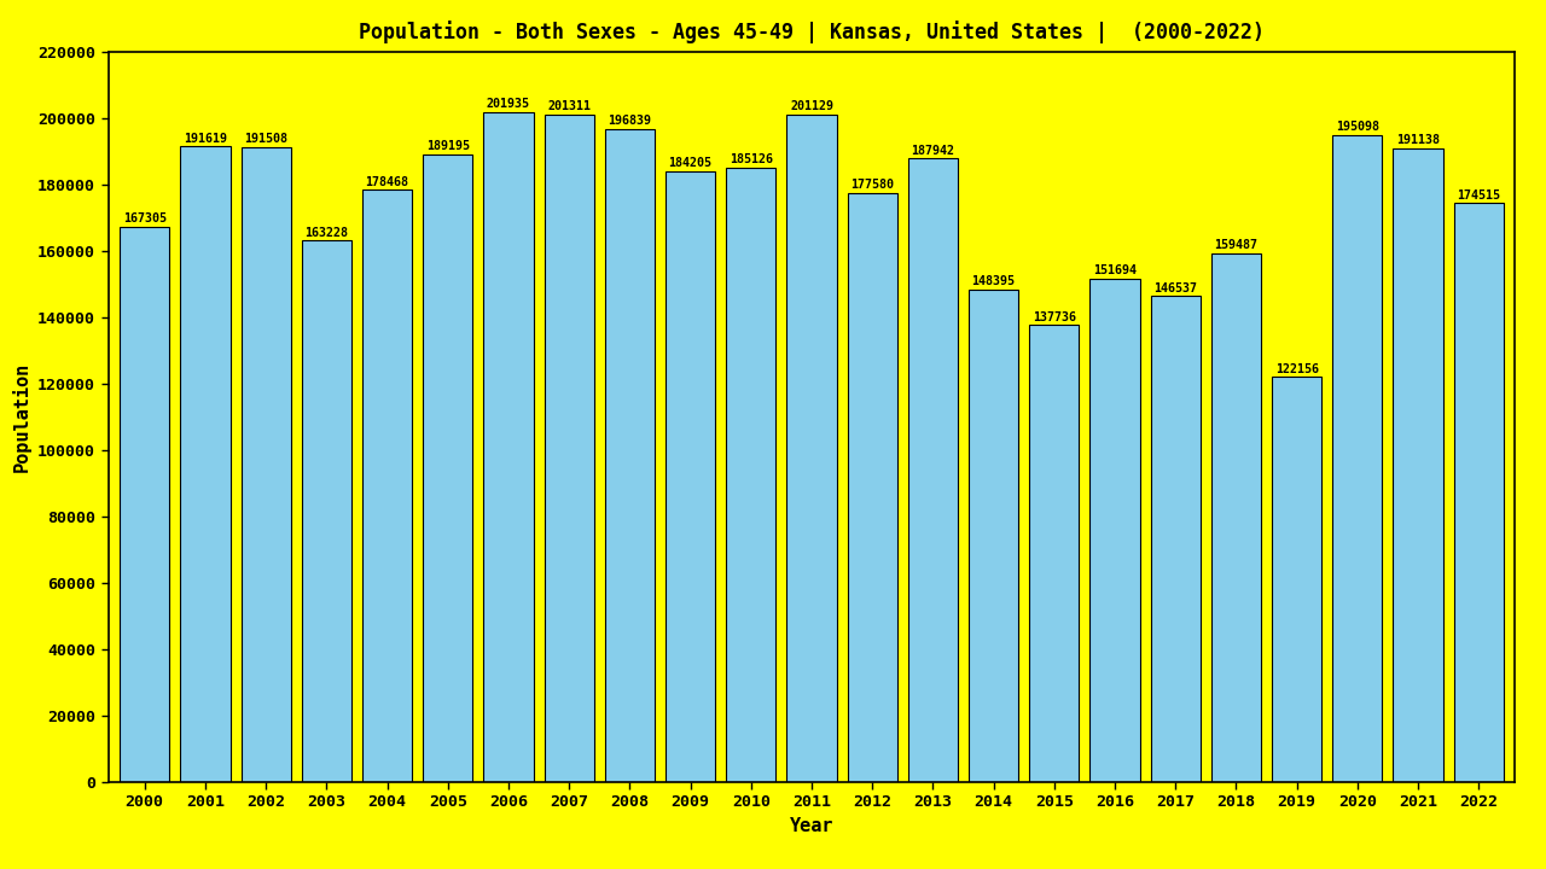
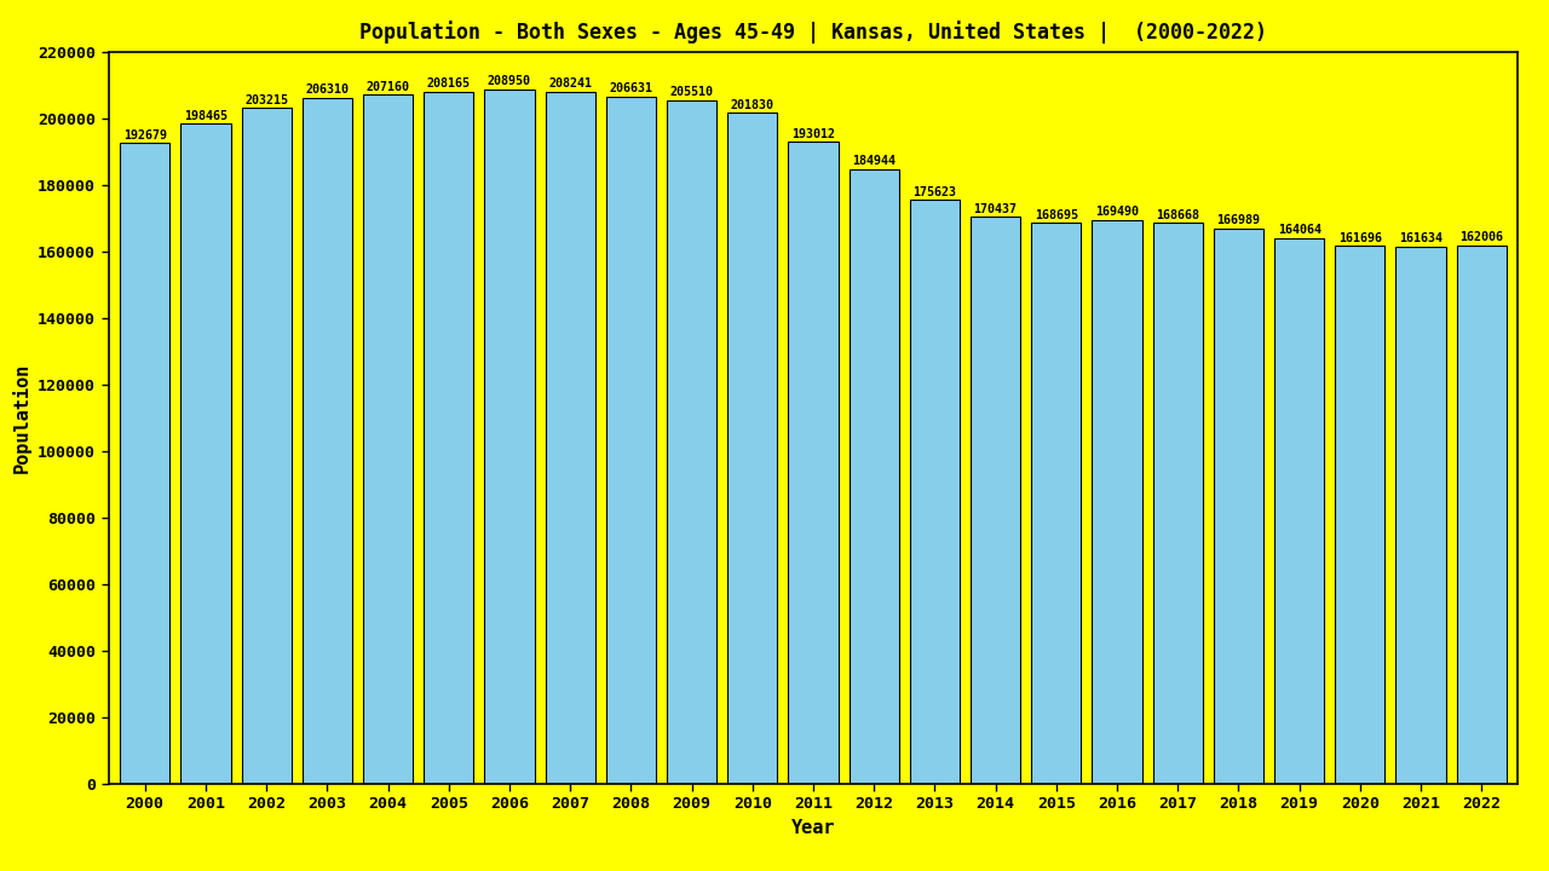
2000: 167305 -> 192679
2001: 191619 -> 198465
2002: 191508 -> 203215
2003: 163228 -> 206310
2004: 178468 -> 207160
2005: 189195 -> 208165
2006: 201935 -> 208950
2007: 201311 -> 208241
2008: 196839 -> 206631
2009: 184205 -> 205510
2010: 185126 -> 201830
2011: 201129 -> 193012
2012: 177580 -> 184944
2013: 187942 -> 175623
2014: 148395 -> 170437
2015: 137736 -> 168695
2016: 151694 -> 169490
2017: 146537 -> 168668
2018: 159487 -> 166989
2019: 122156 -> 164064
2020: 195098 -> 161696
2021: 191138 -> 161634
2022: 174515 -> 162006
